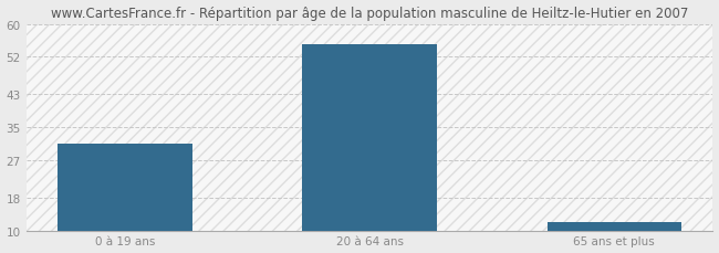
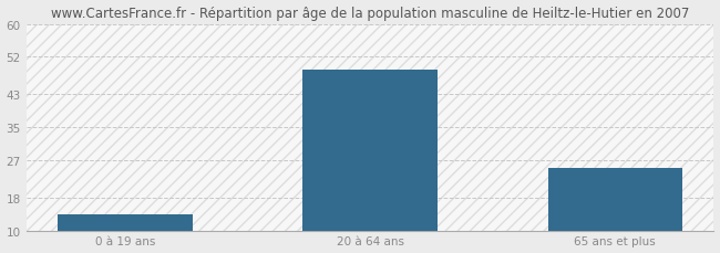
0 à 19 ans: 31 -> 14
20 à 64 ans: 55 -> 49
65 ans et plus: 12 -> 25
